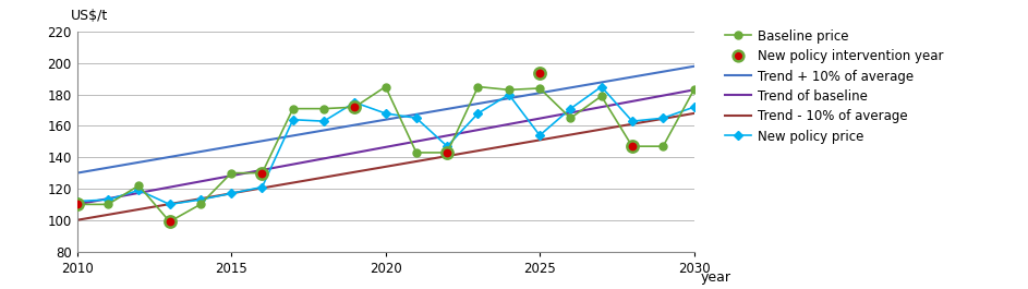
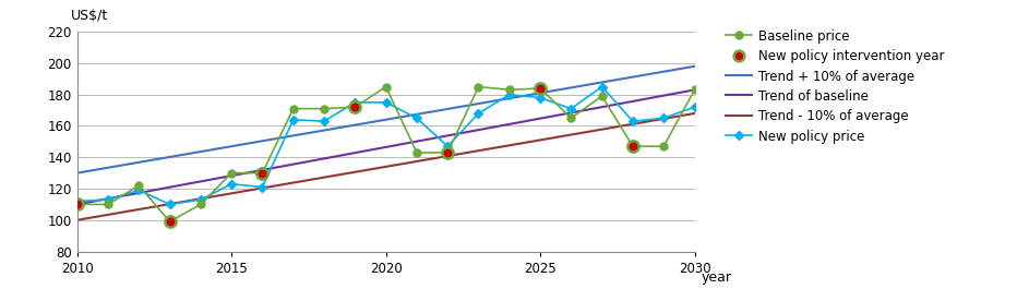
New policy price/2015: 117 -> 123
New policy price/2020: 168 -> 175
New policy intervention year/2025: 194 -> 184
New policy price/2025: 154 -> 178
